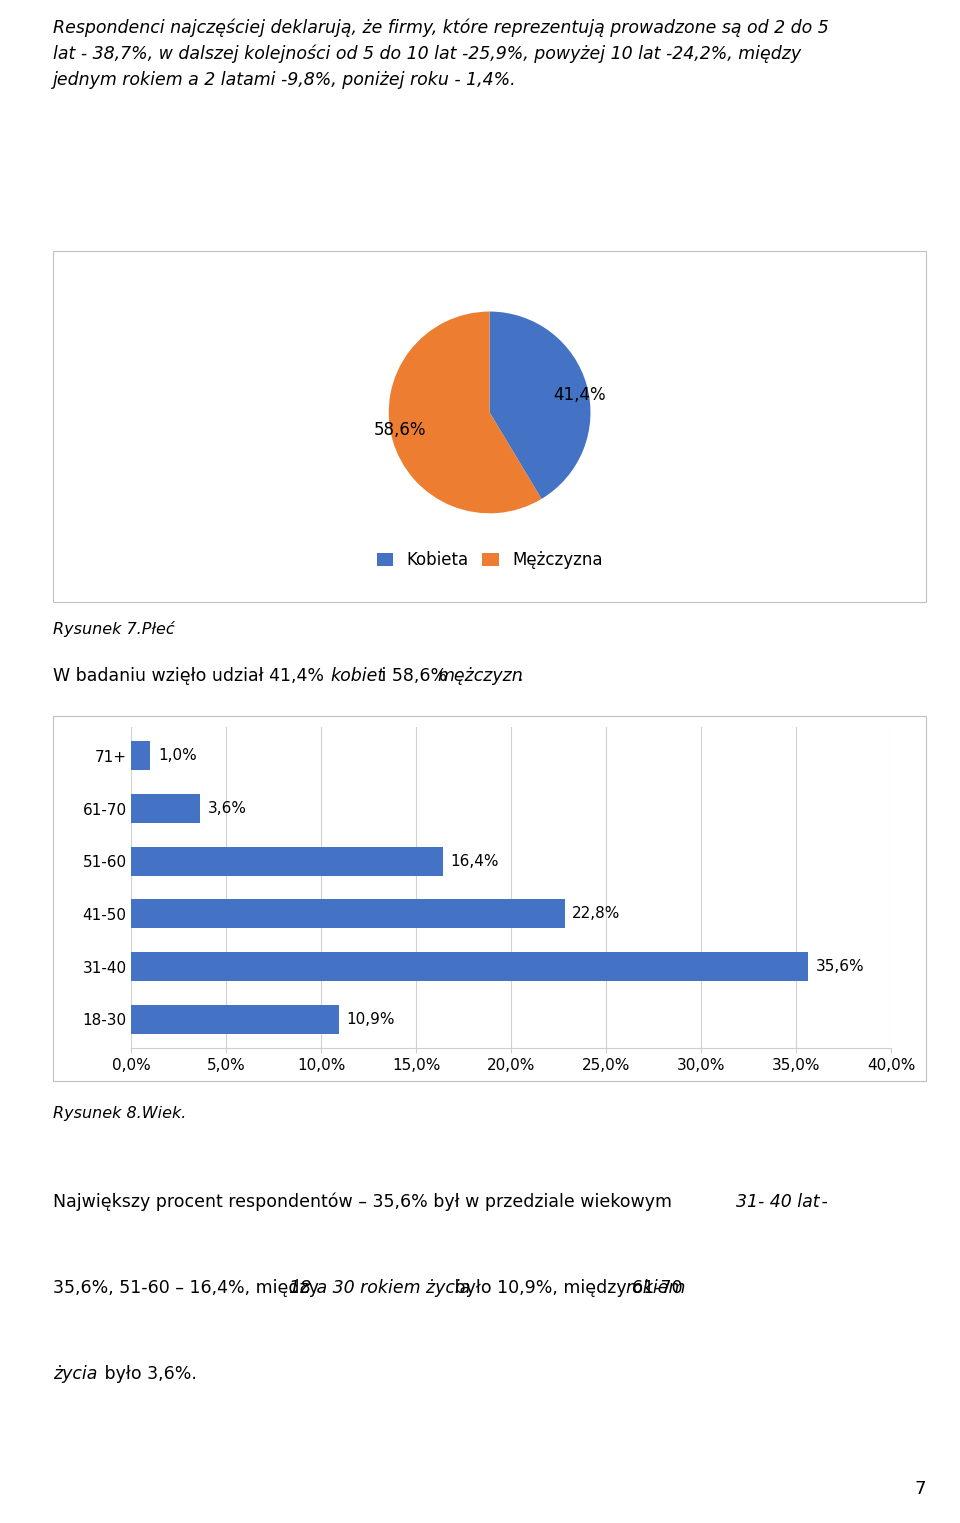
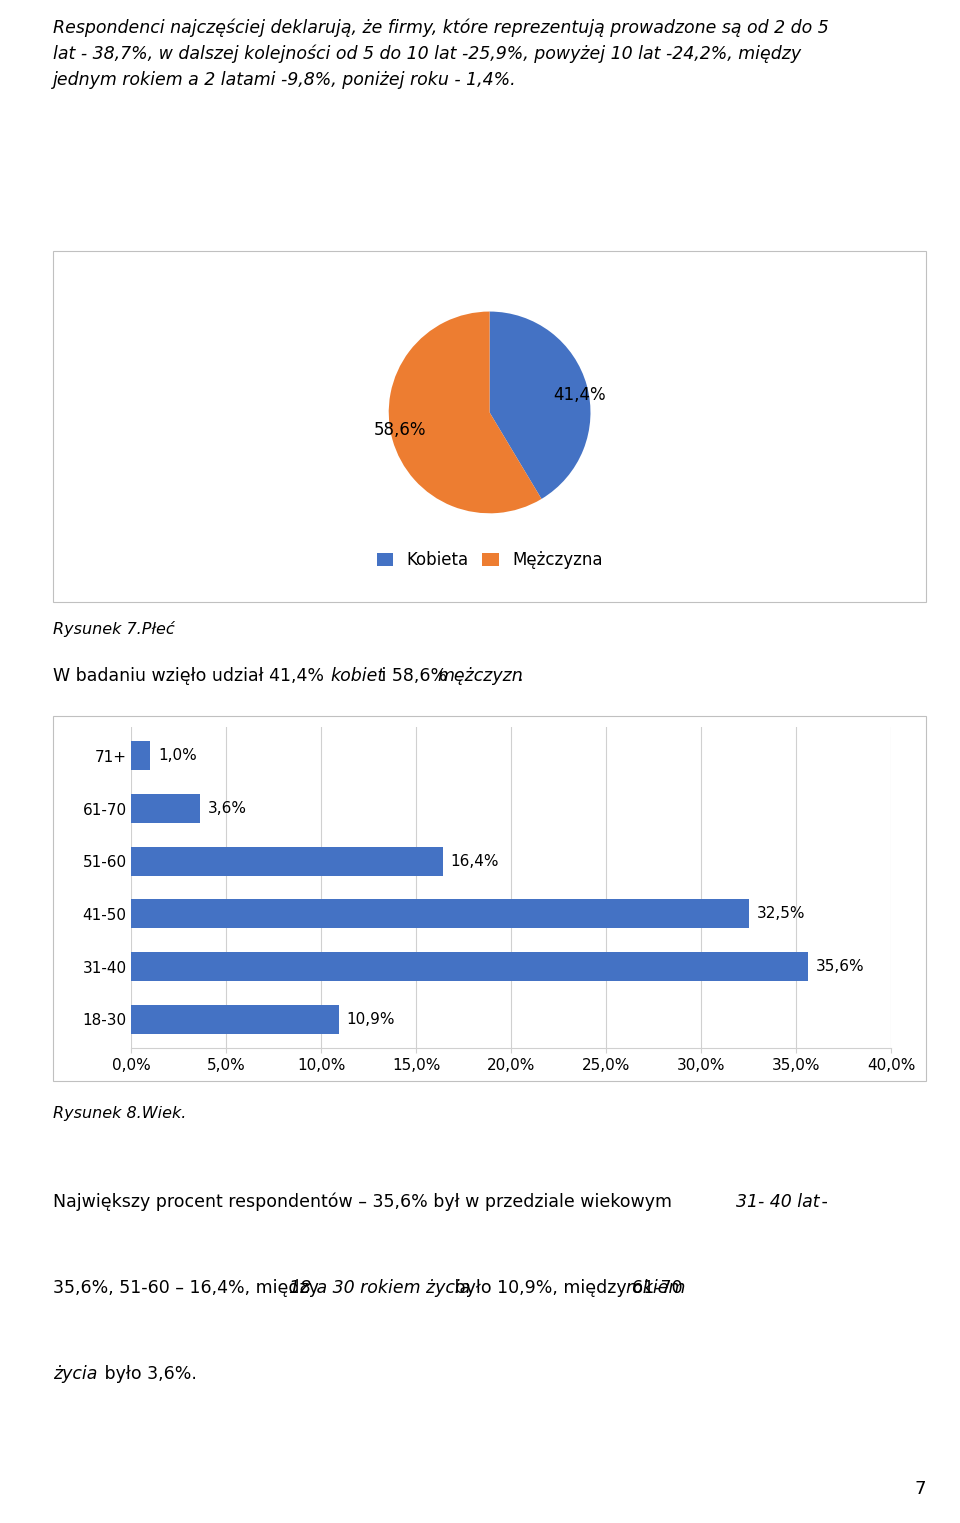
41-50: 22,8% -> 32,5%
